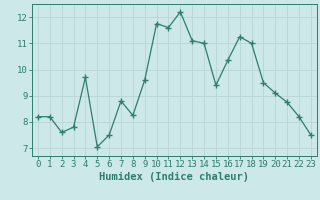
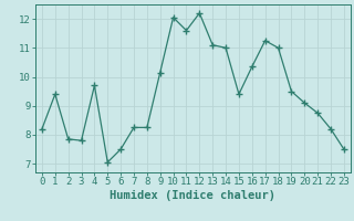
1: 8.20 -> 9.40
2: 7.60 -> 7.85
7: 8.80 -> 8.25
9: 9.60 -> 10.15
10: 11.75 -> 12.05
